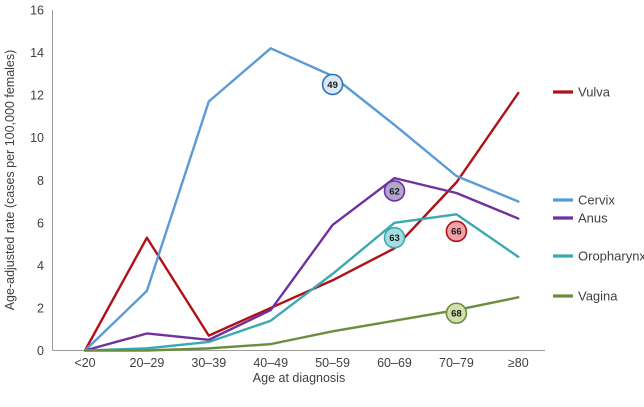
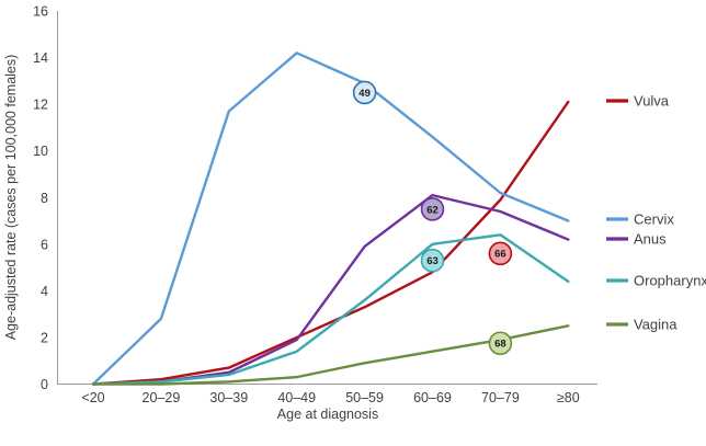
Vulva/20–29: 5.3 -> 0.2
Anus/20–29: 0.8 -> 0.1
